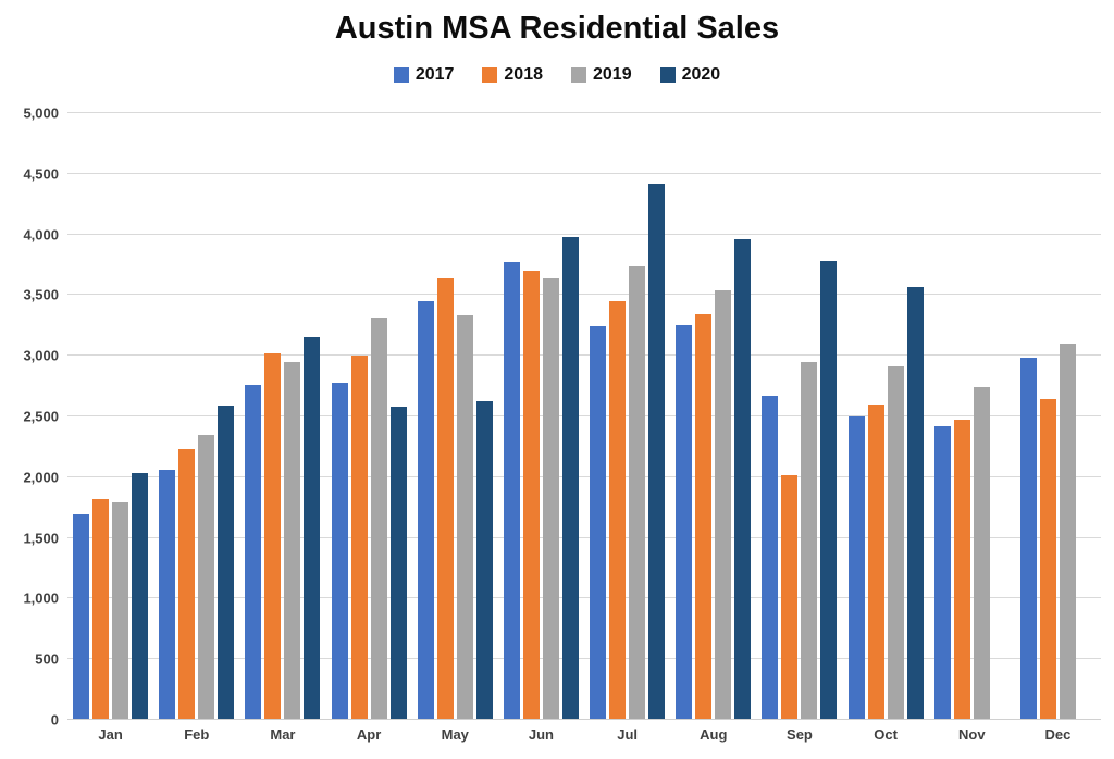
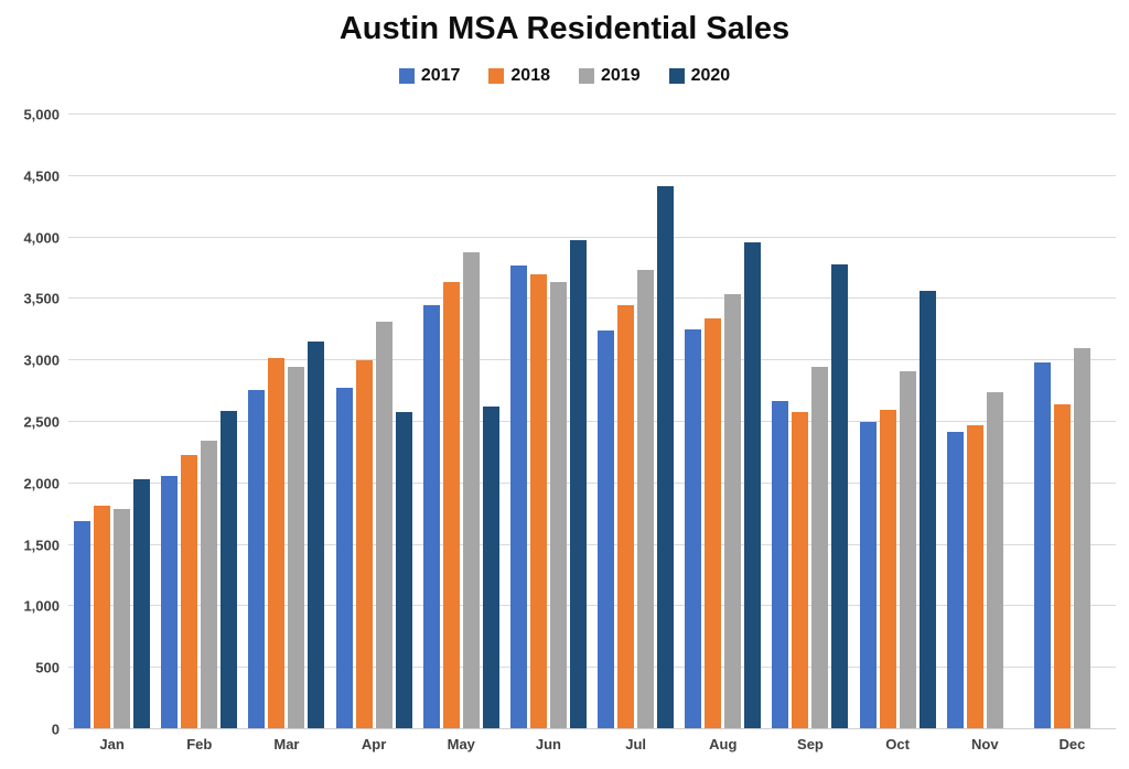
2019/May: 3330 -> 3880
2018/Sep: 2020 -> 2580
